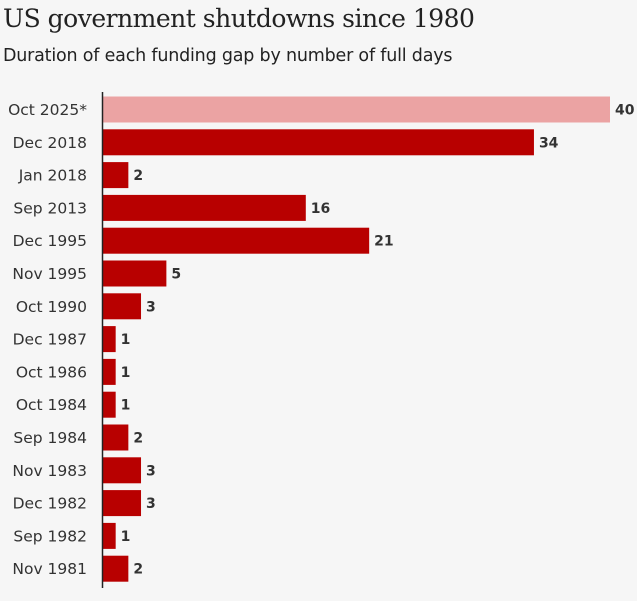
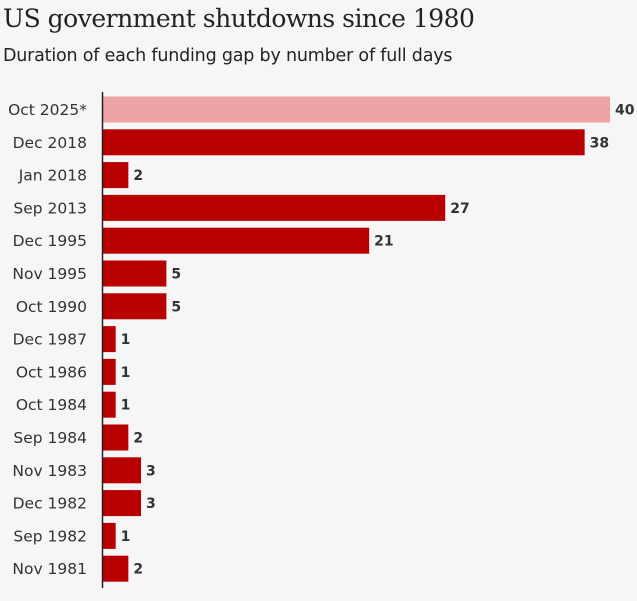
Dec 2018: 34 -> 38
Sep 2013: 16 -> 27
Oct 1990: 3 -> 5
